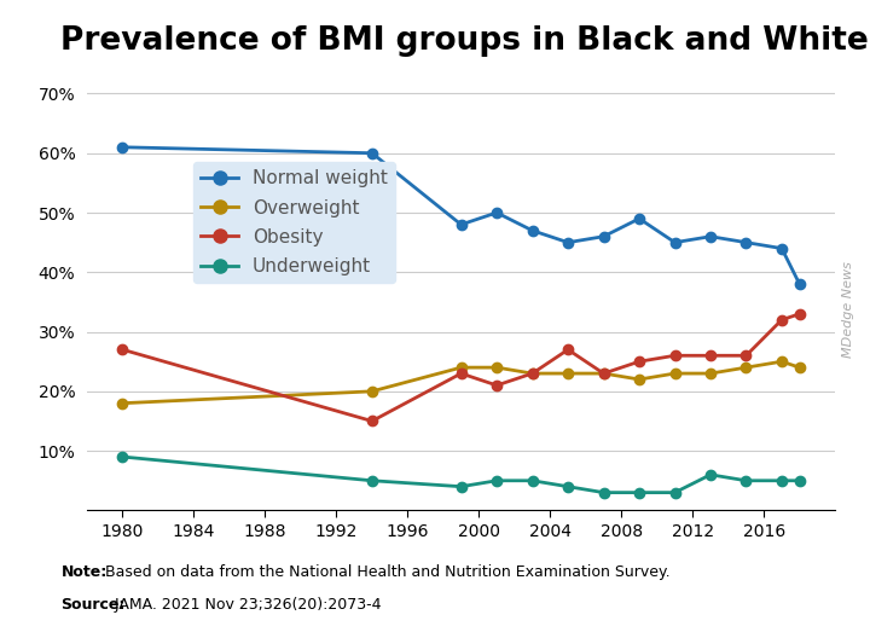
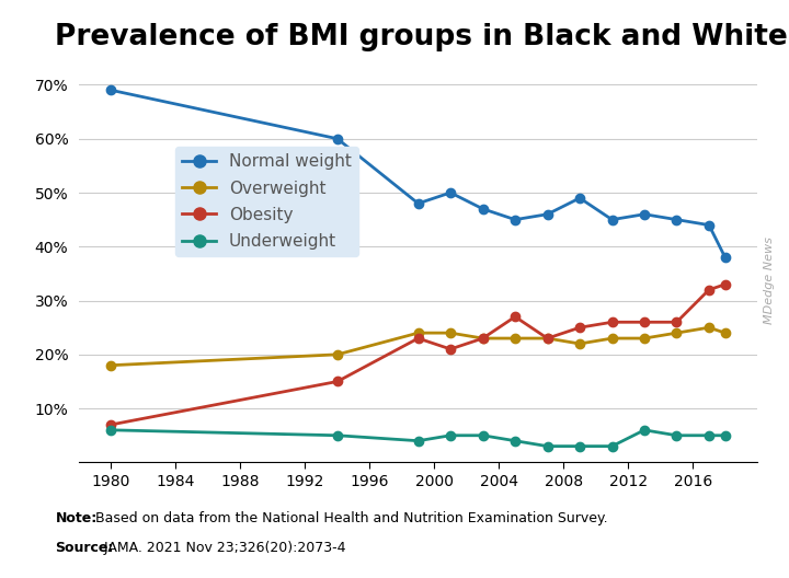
Normal weight/1980: 61% -> 69%
Obesity/1980: 27% -> 7%
Underweight/1980: 9% -> 6%
